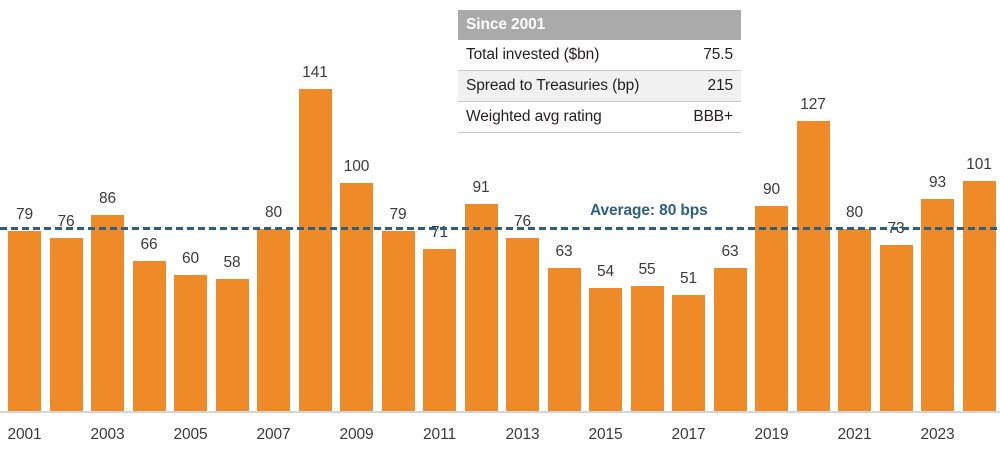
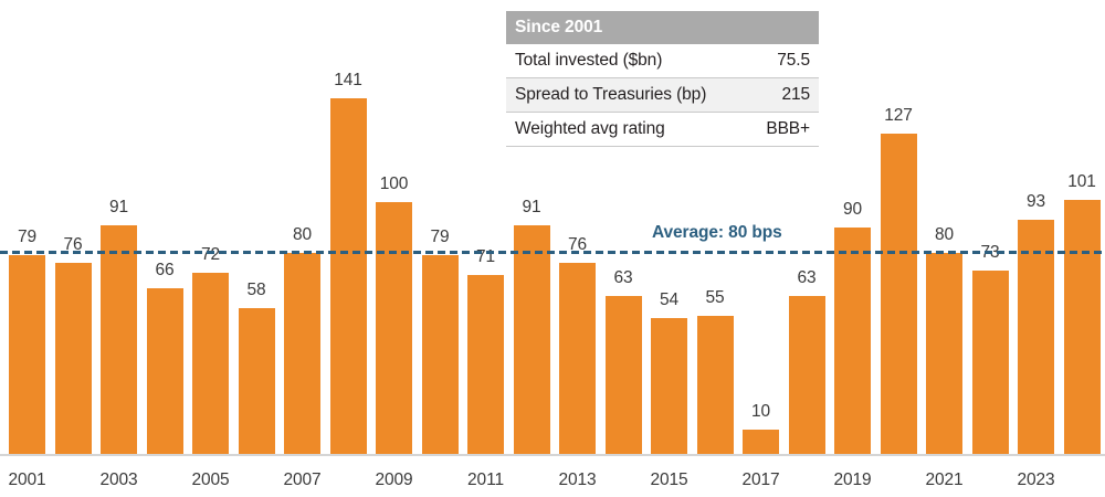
2003: 86 -> 91
2005: 60 -> 72
2017: 51 -> 10
